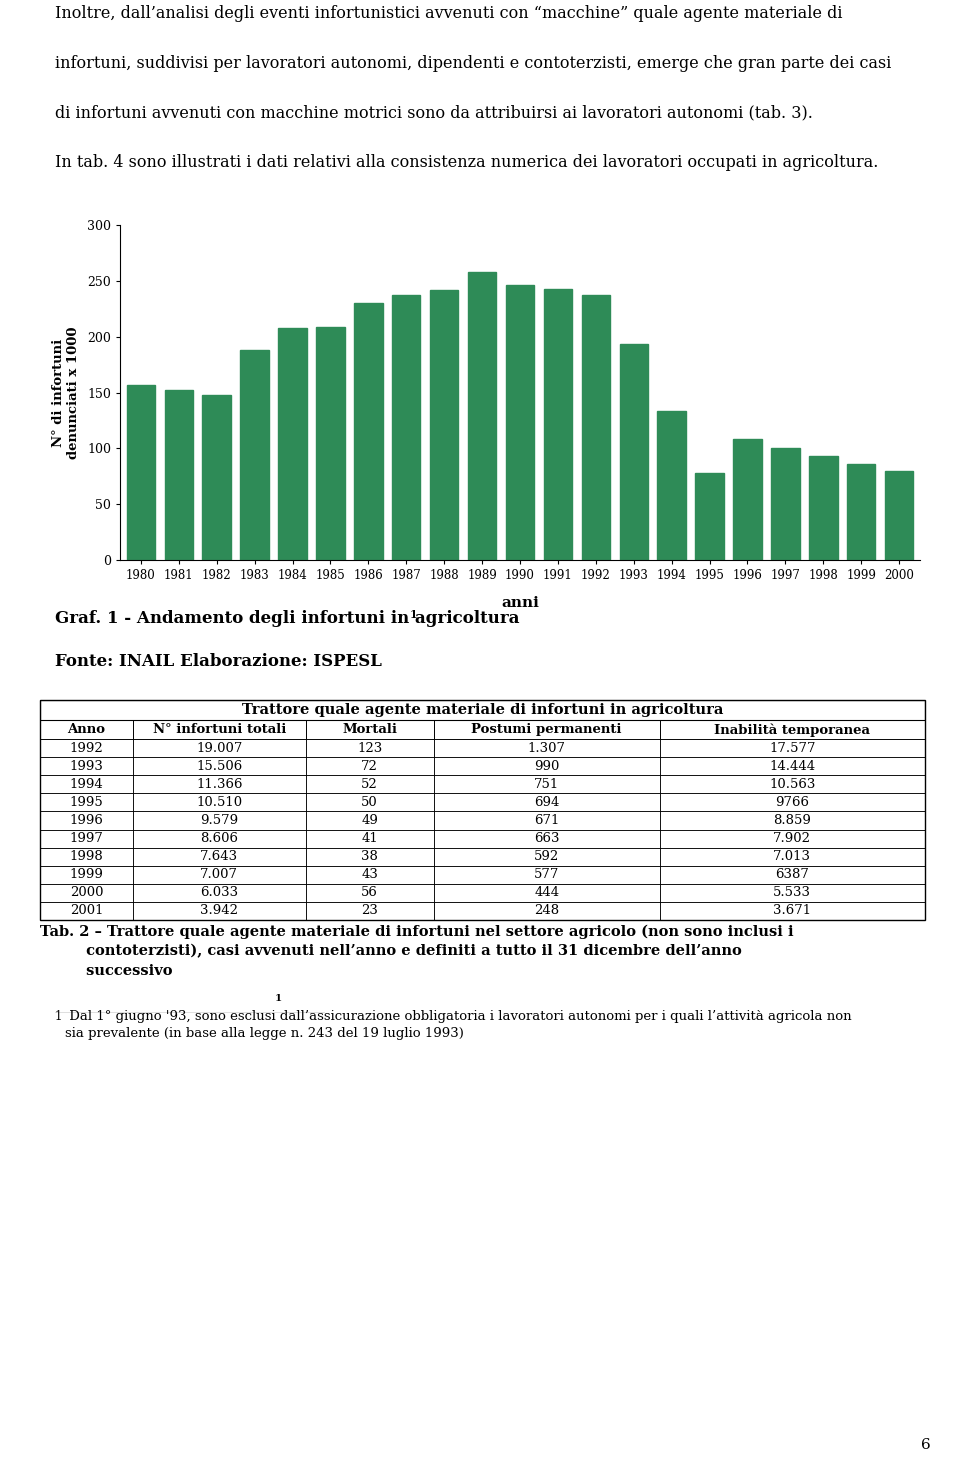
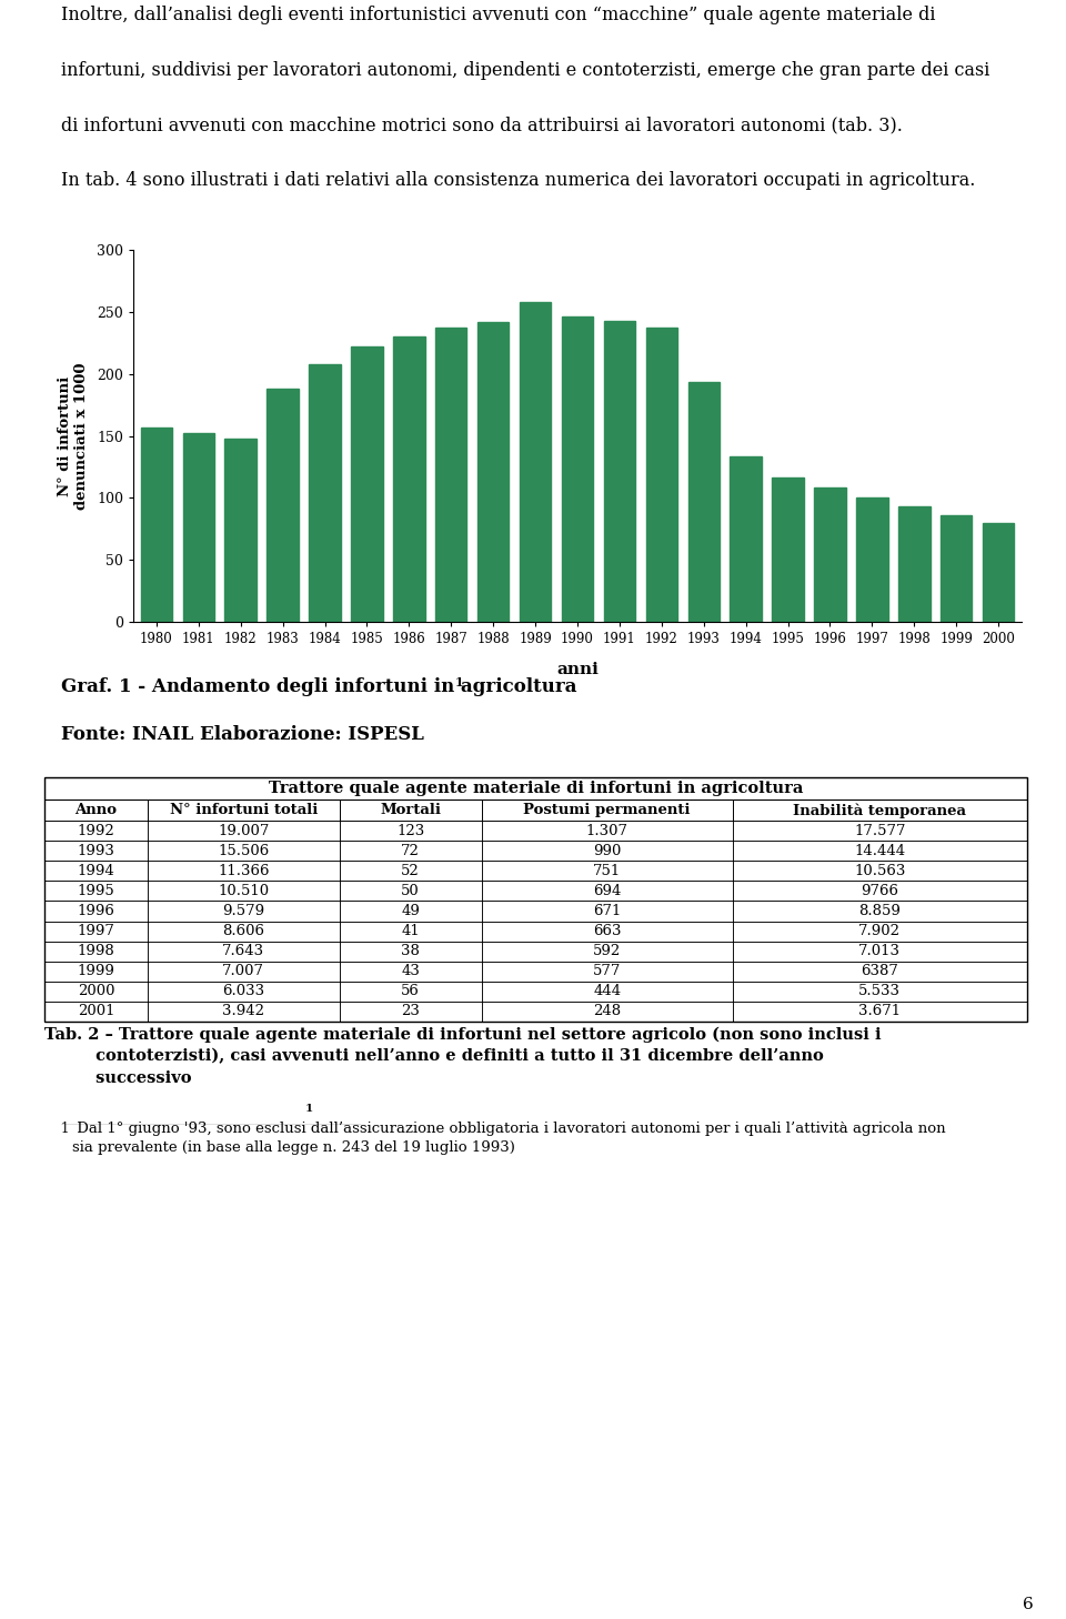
1985: 209 -> 222
1995: 78 -> 116
